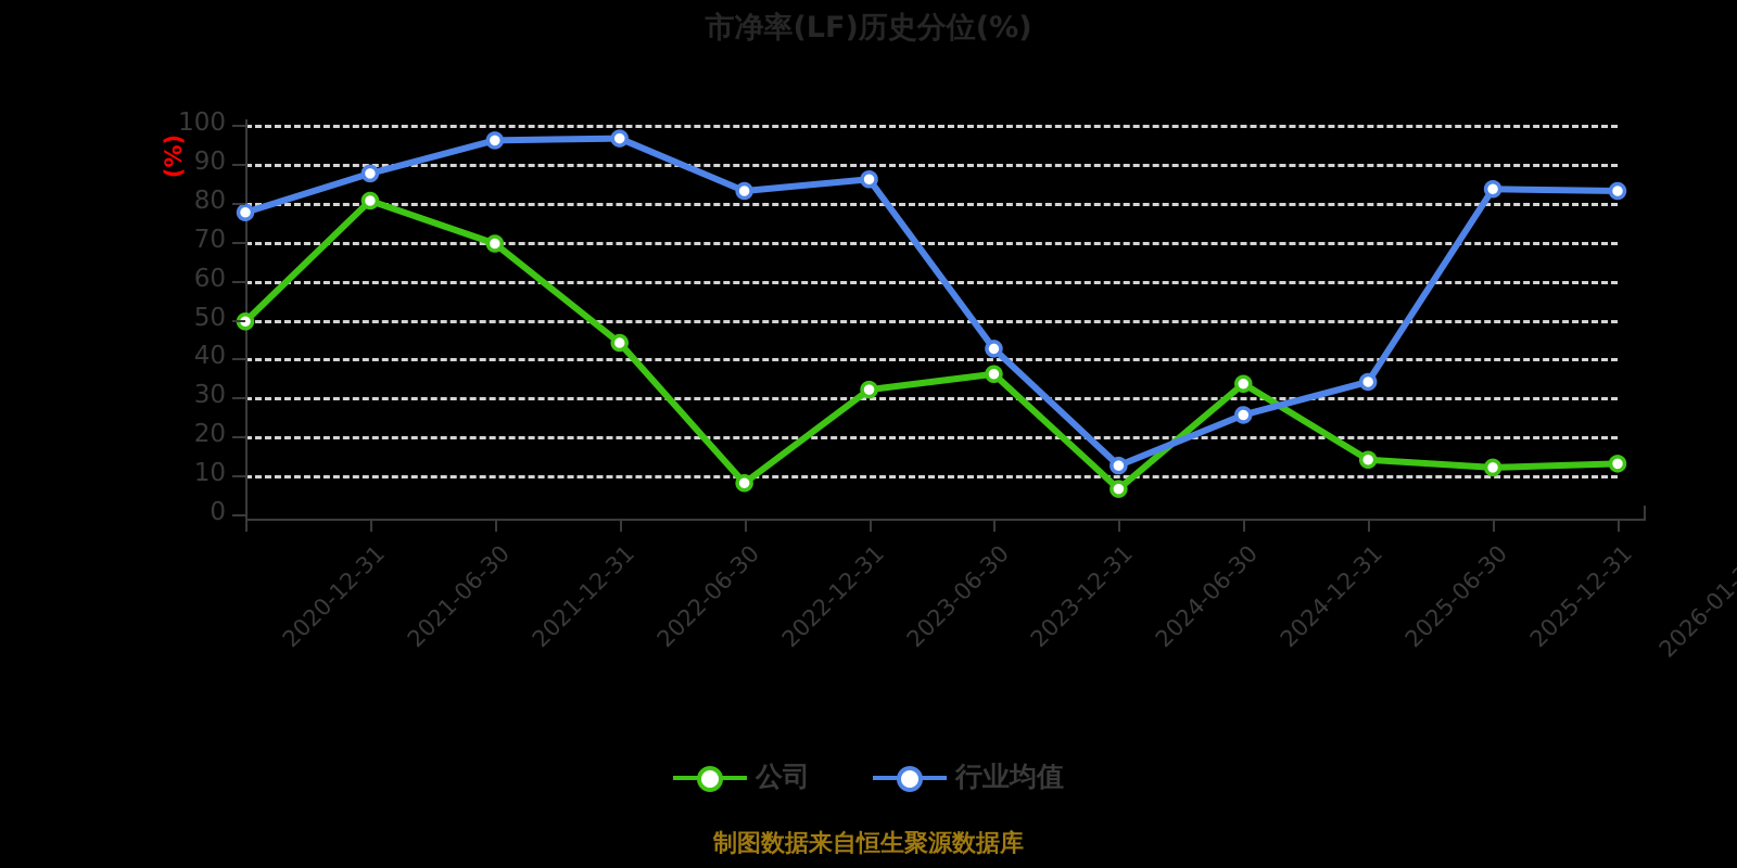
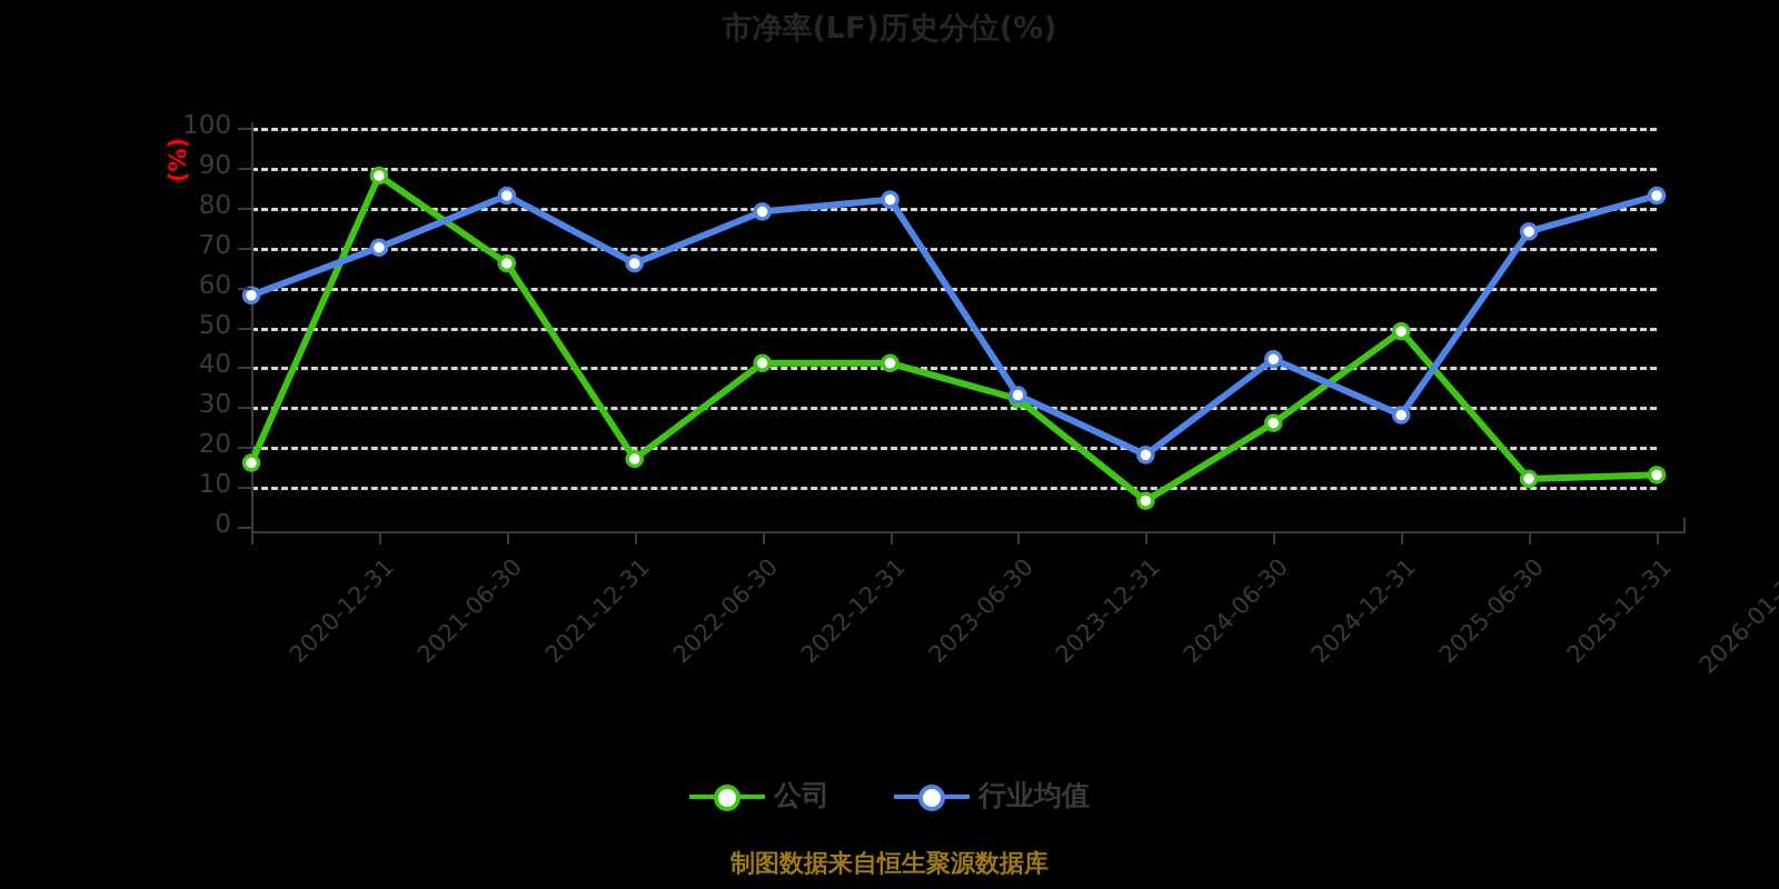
公司/2020-12-31: 50 -> 16
行业均值/2020-12-31: 78 -> 58
公司/2021-06-30: 80 -> 88
行业均值/2021-06-30: 88 -> 70
公司/2021-12-31: 70 -> 66
行业均值/2021-12-31: 96 -> 83
公司/2022-06-30: 44 -> 17
行业均值/2022-06-30: 96 -> 66
公司/2022-12-31: 8 -> 41
行业均值/2022-12-31: 83 -> 79
公司/2023-06-30: 32 -> 41
行业均值/2023-06-30: 86 -> 82
公司/2023-12-31: 36 -> 32
行业均值/2023-12-31: 42 -> 33
行业均值/2024-06-30: 12 -> 18
公司/2024-12-31: 34 -> 26
行业均值/2024-12-31: 26 -> 42
公司/2025-06-30: 14 -> 49
行业均值/2025-06-30: 34 -> 28
行业均值/2025-12-31: 84 -> 74
